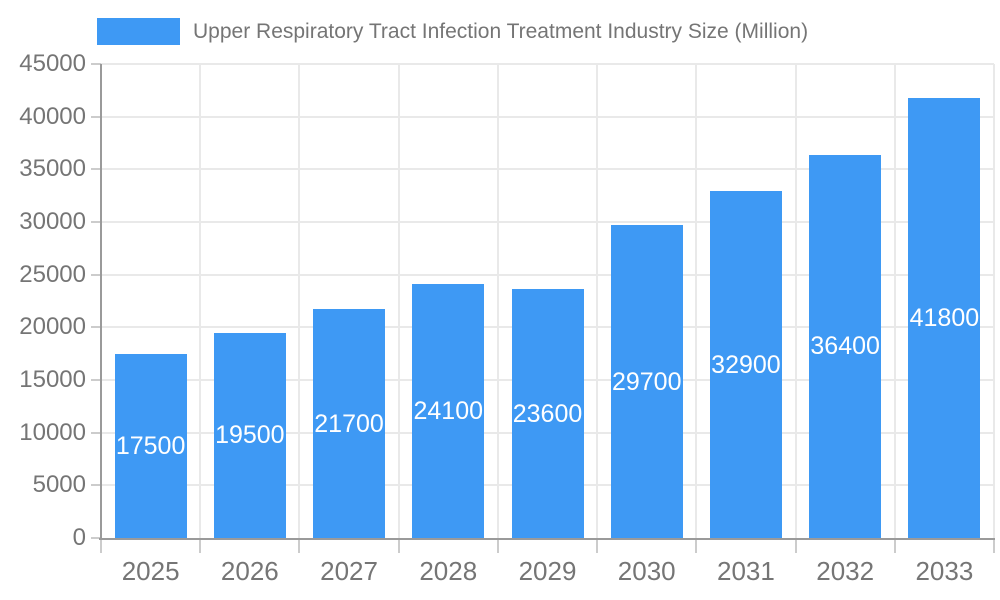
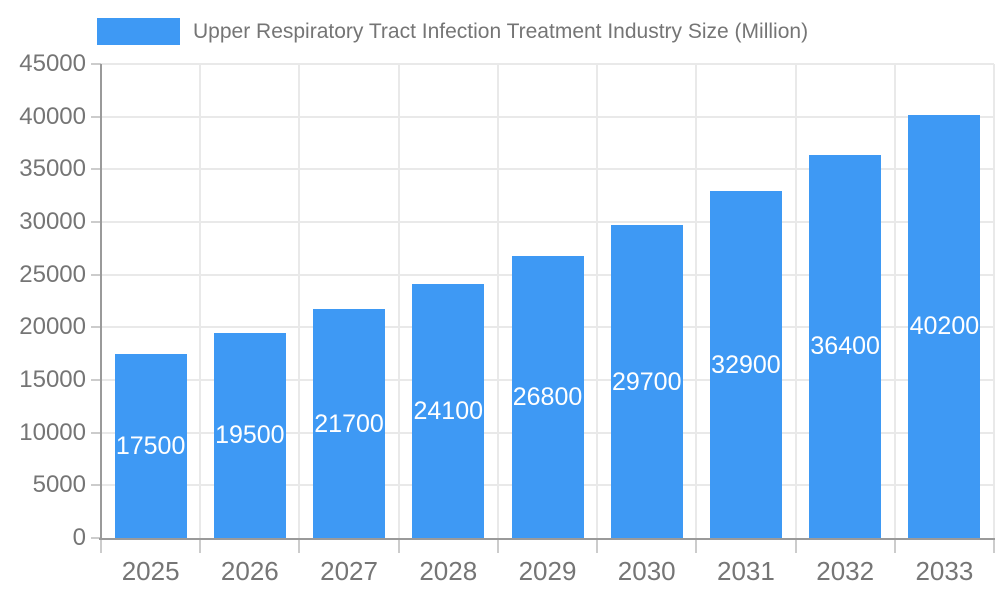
2029: 23600 -> 26800
2033: 41800 -> 40200
